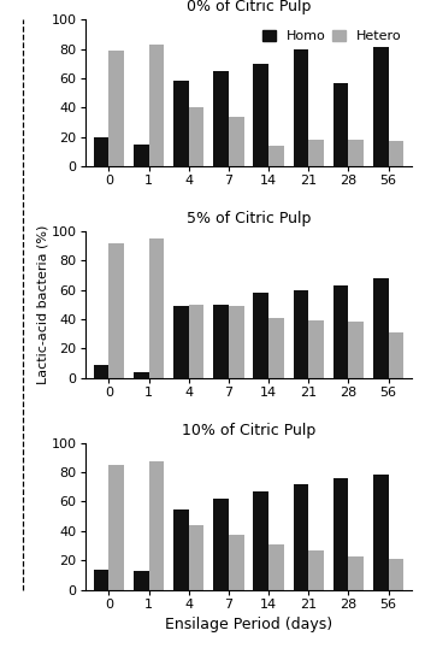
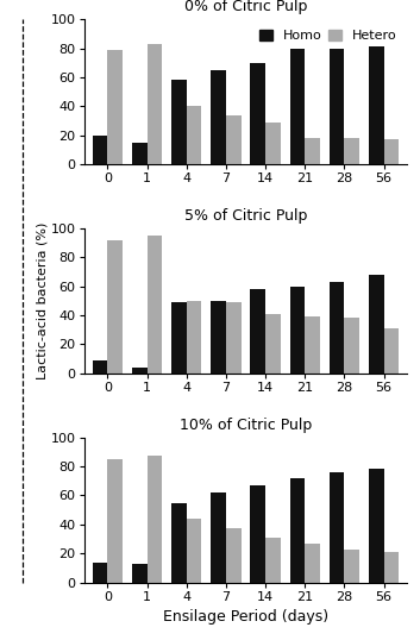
0% of Citric Pulp/Hetero/14: 14 -> 29
0% of Citric Pulp/Homo/28: 57 -> 80
